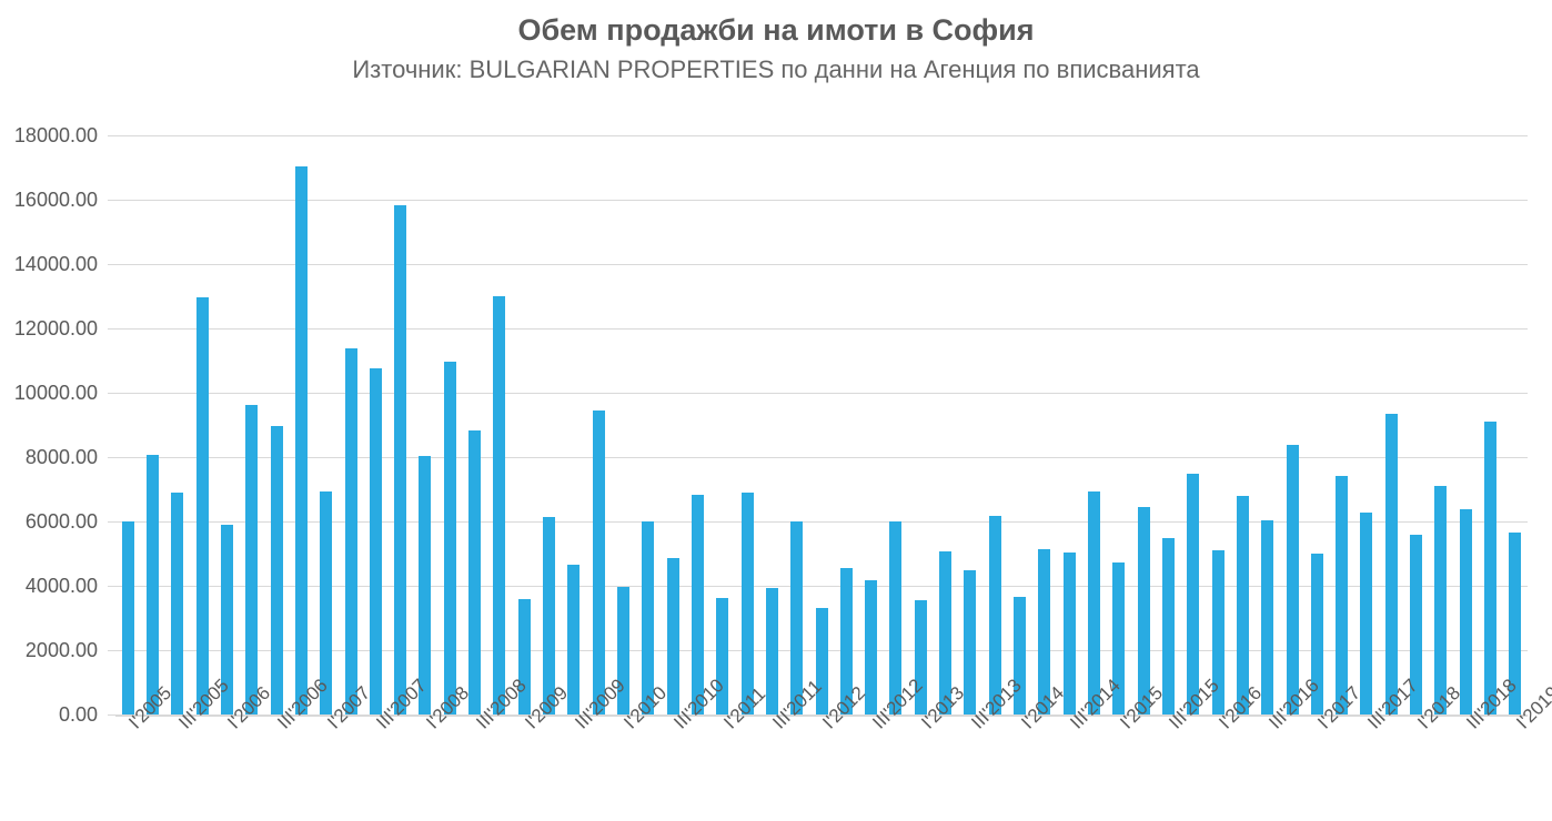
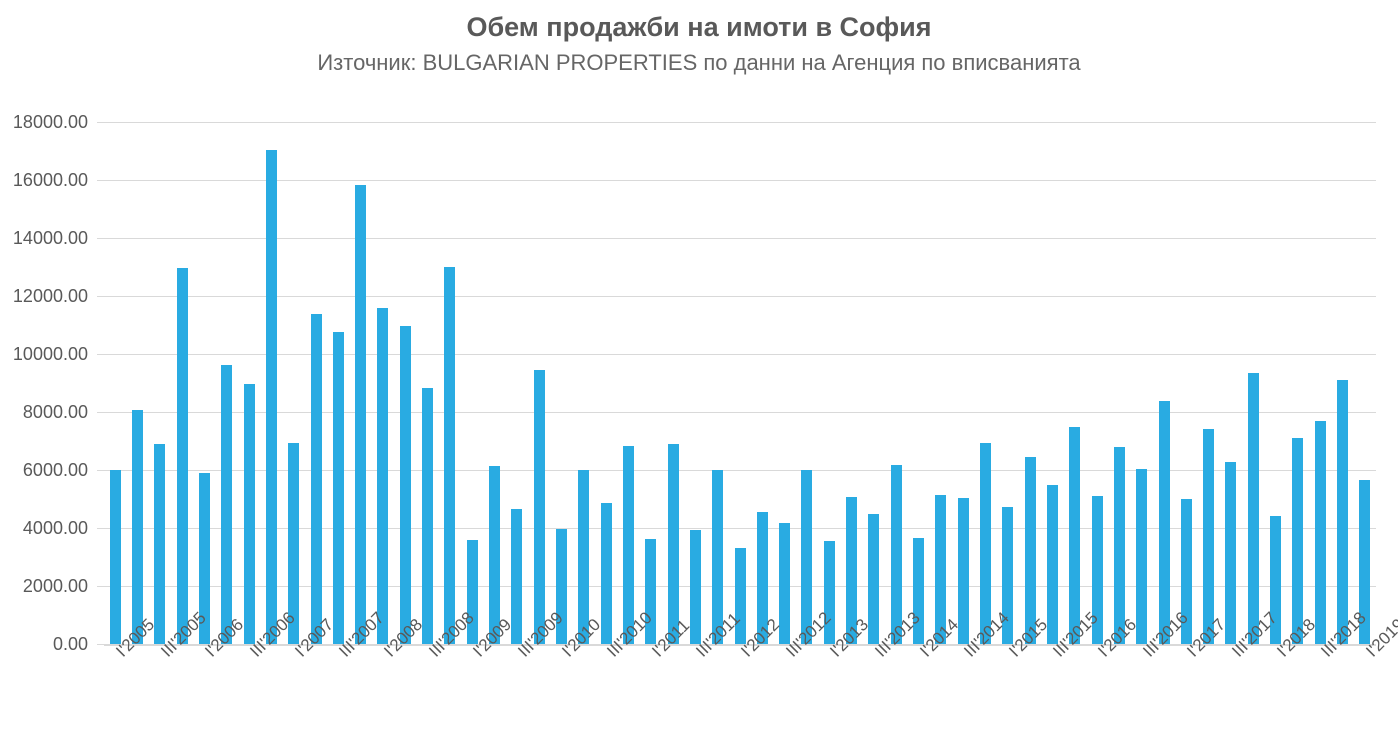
I'2008: 8000 -> 11600
I'2018: 5600 -> 4400
III'2018: 6400 -> 7700
